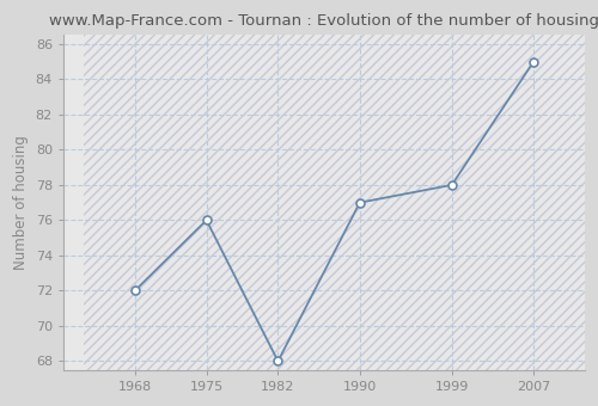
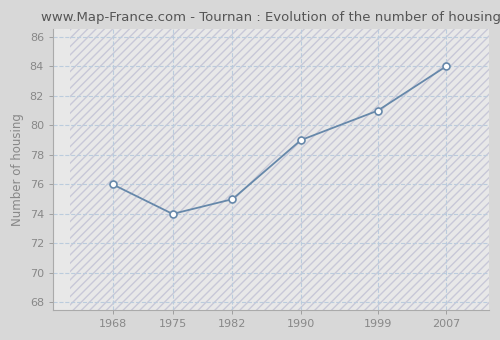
1968: 72 -> 76
1975: 76 -> 74
1982: 68 -> 75
1990: 77 -> 79
1999: 78 -> 81
2007: 85 -> 84
